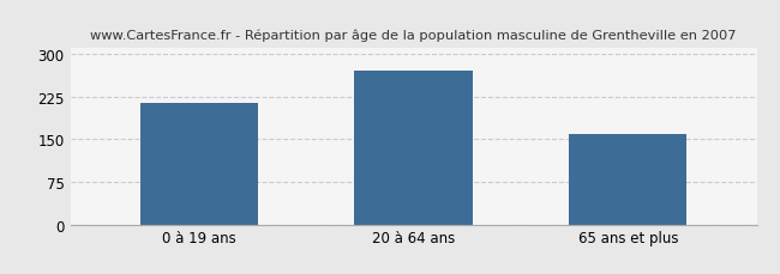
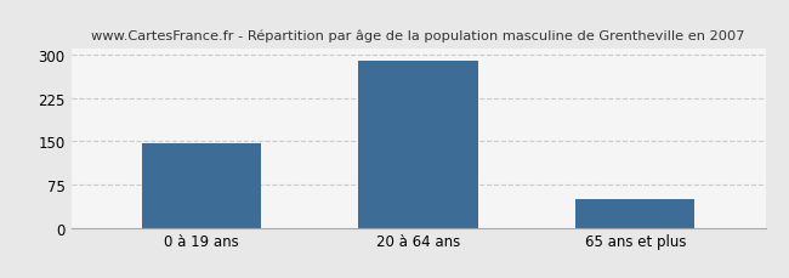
0 à 19 ans: 215 -> 147
20 à 64 ans: 270 -> 290
65 ans et plus: 160 -> 50
